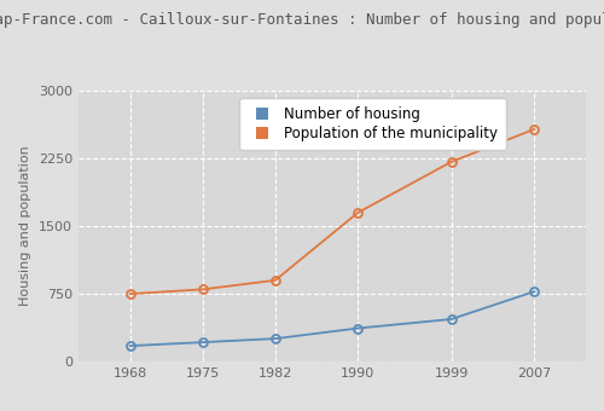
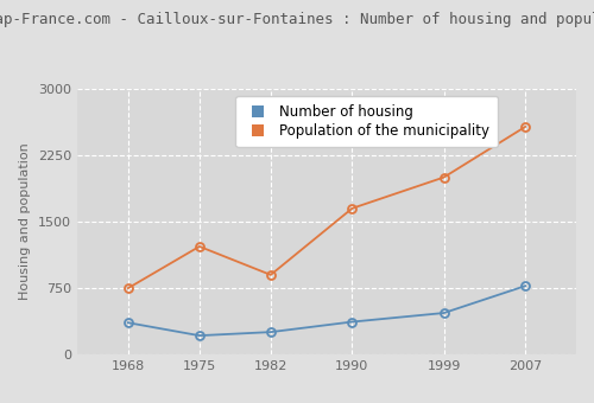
Number of housing/1968: 180 -> 360
Population of the municipality/1975: 800 -> 1220
Population of the municipality/1999: 2210 -> 2000
